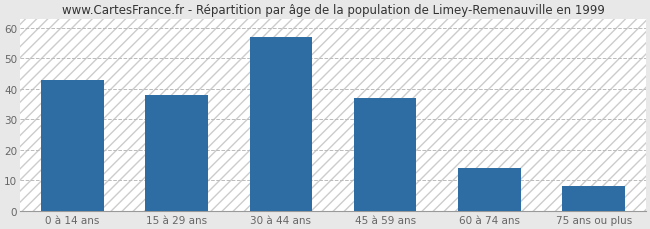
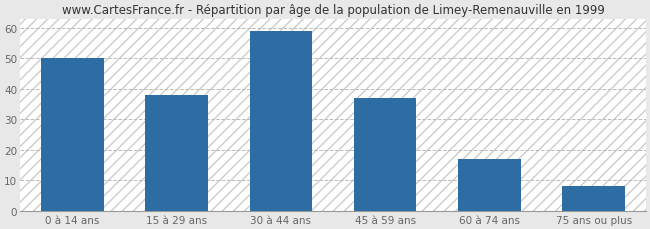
0 à 14 ans: 43 -> 50
30 à 44 ans: 57 -> 59
60 à 74 ans: 14 -> 17
